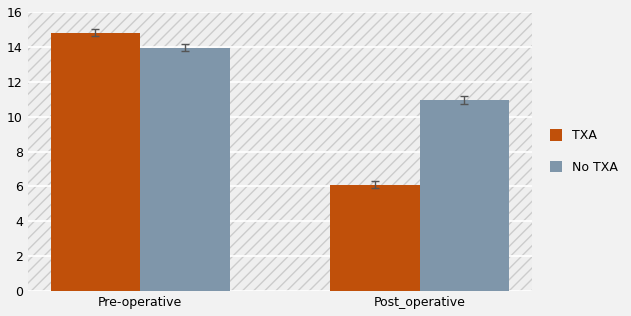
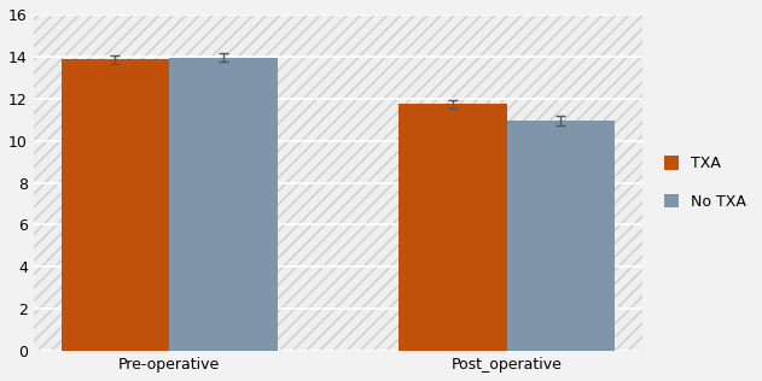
TXA/Pre-operative: 14.8 -> 13.8
TXA/Post_operative: 6.1 -> 11.8
